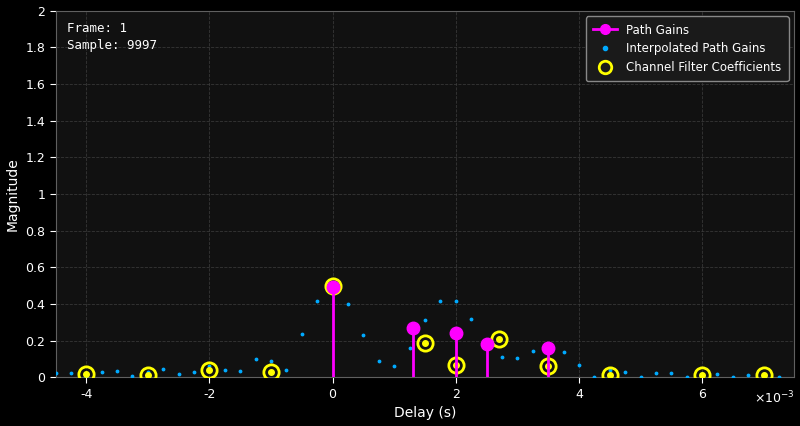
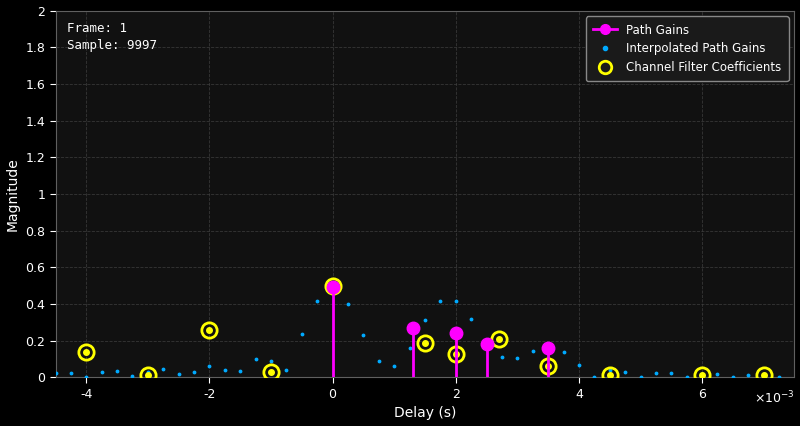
Channel Filter Coefficients/-4: 0.02 -> 0.14
Channel Filter Coefficients/-2: 0.04 -> 0.26
Channel Filter Coefficients/2: 0.07 -> 0.13
